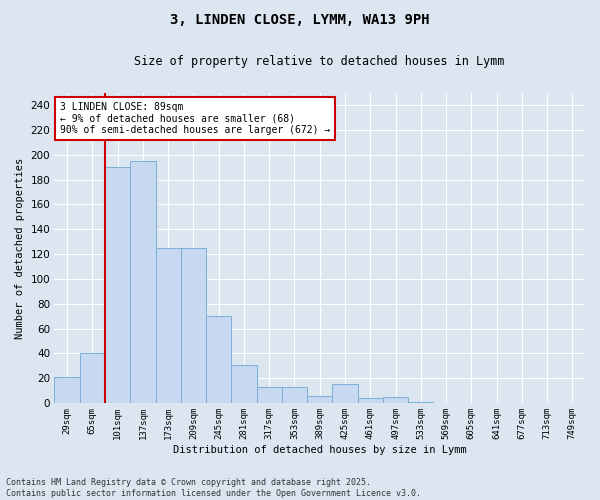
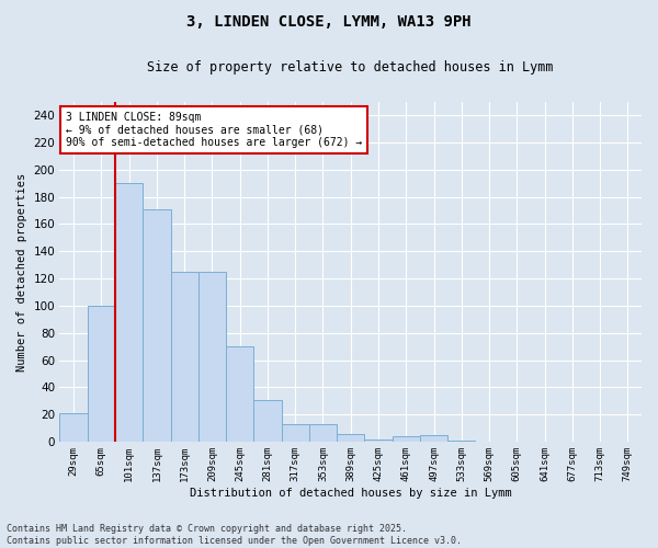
65sqm: 40 -> 100
137sqm: 195 -> 171
425sqm: 15 -> 2
